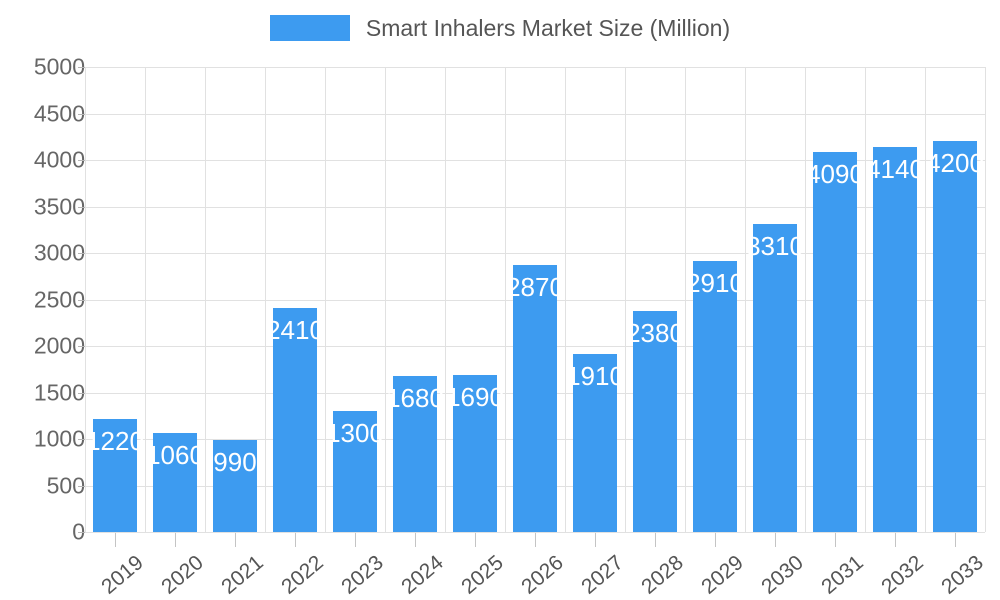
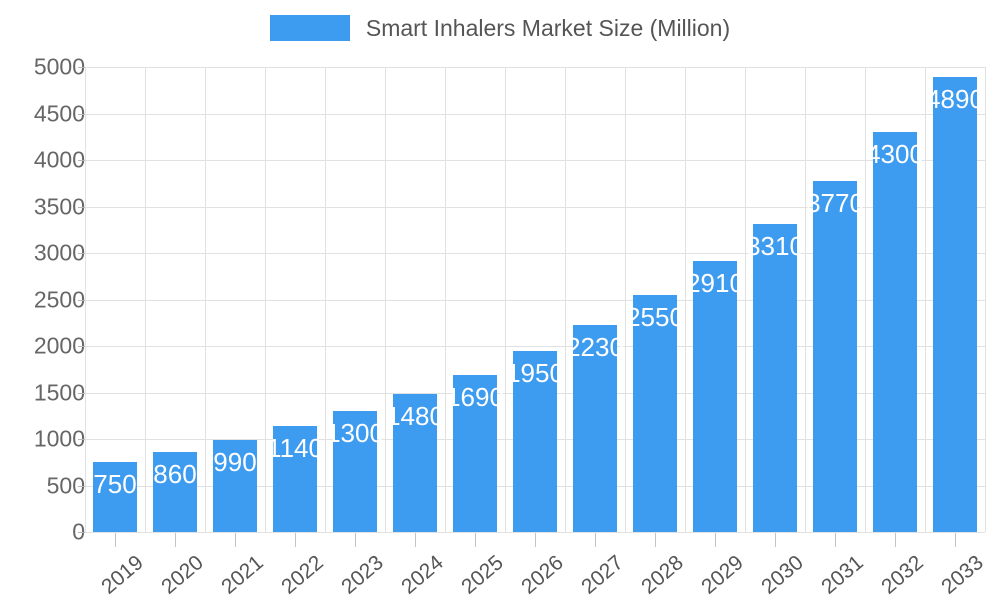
2019: 1220 -> 750
2020: 1060 -> 860
2022: 2410 -> 1140
2024: 1680 -> 1480
2026: 2870 -> 1950
2027: 1910 -> 2230
2028: 2380 -> 2550
2031: 4090 -> 3770
2032: 4140 -> 4300
2033: 4200 -> 4890
